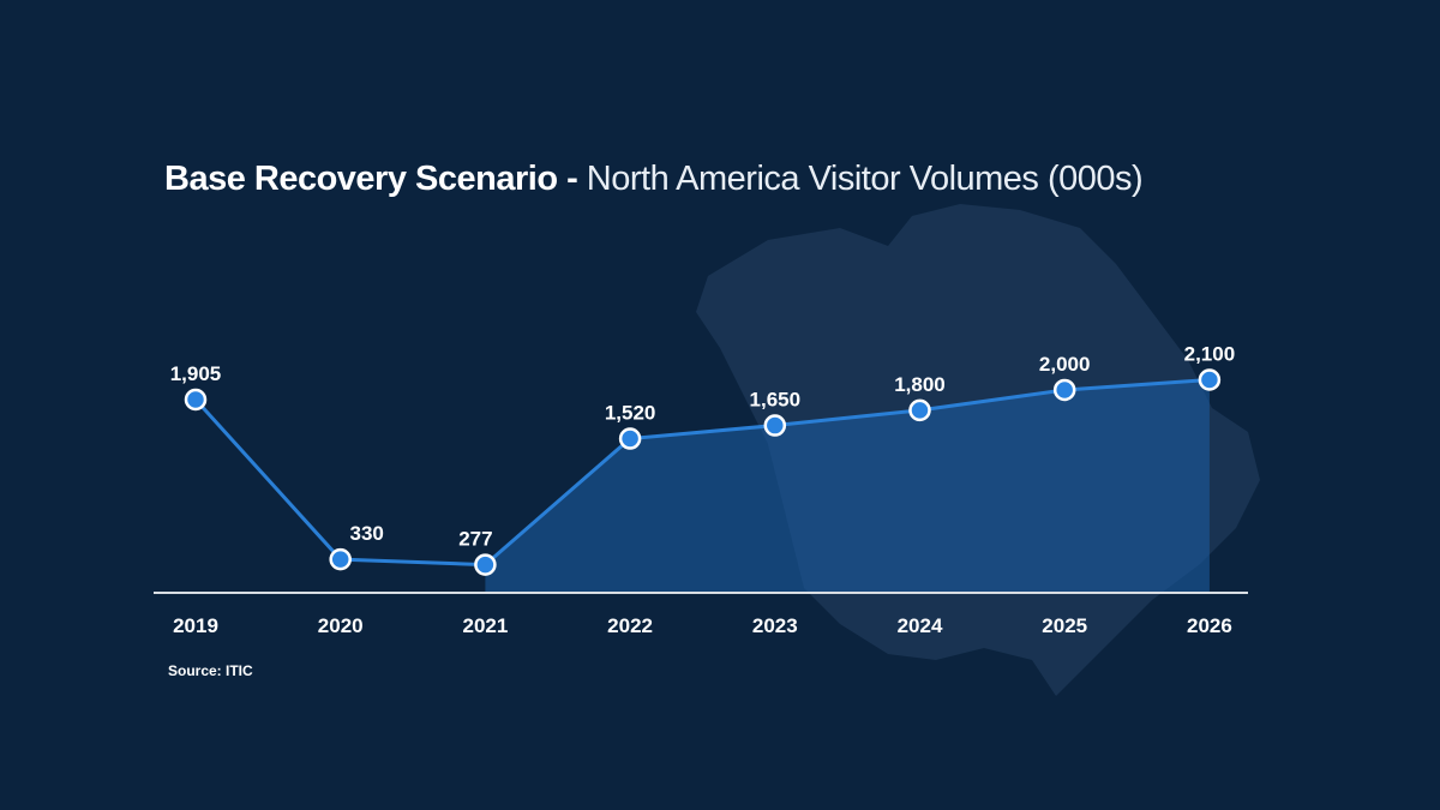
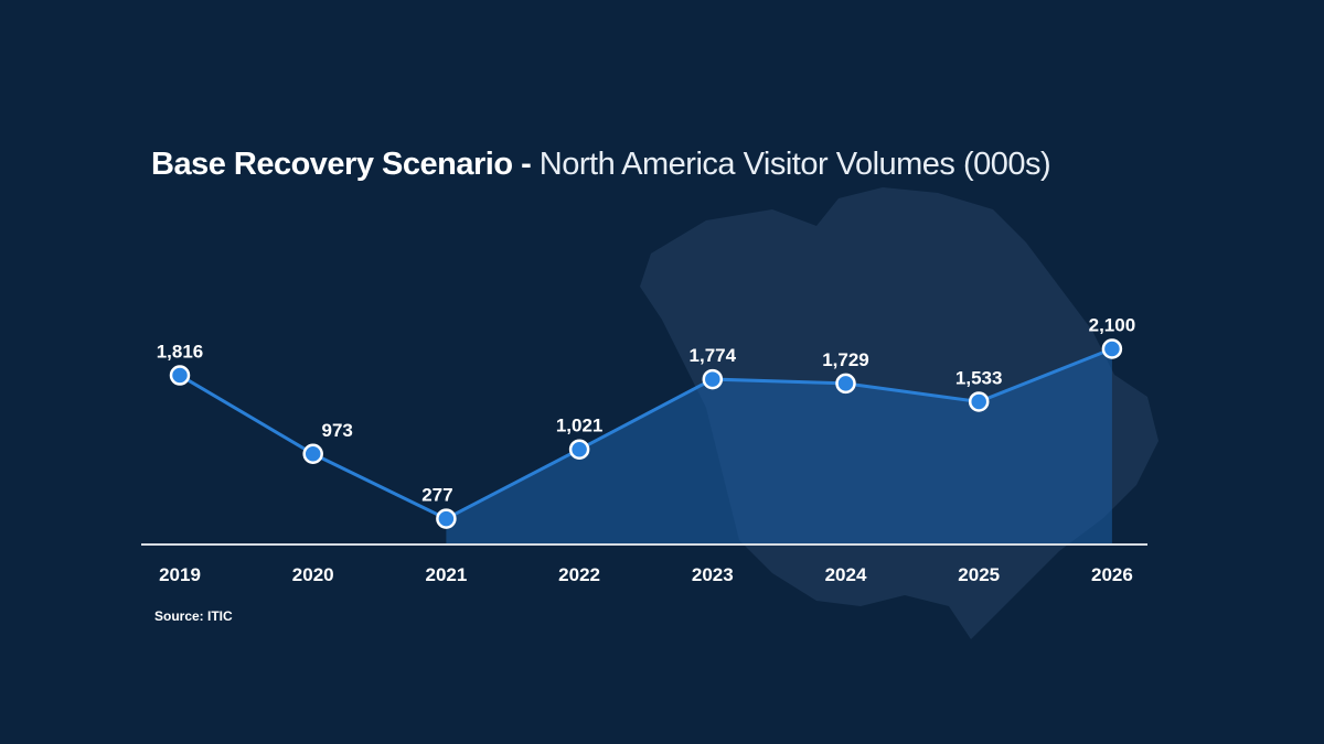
2019: 1,905 -> 1,816
2020: 330 -> 973
2022: 1,520 -> 1,021
2023: 1,650 -> 1,774
2024: 1,800 -> 1,729
2025: 2,000 -> 1,533
